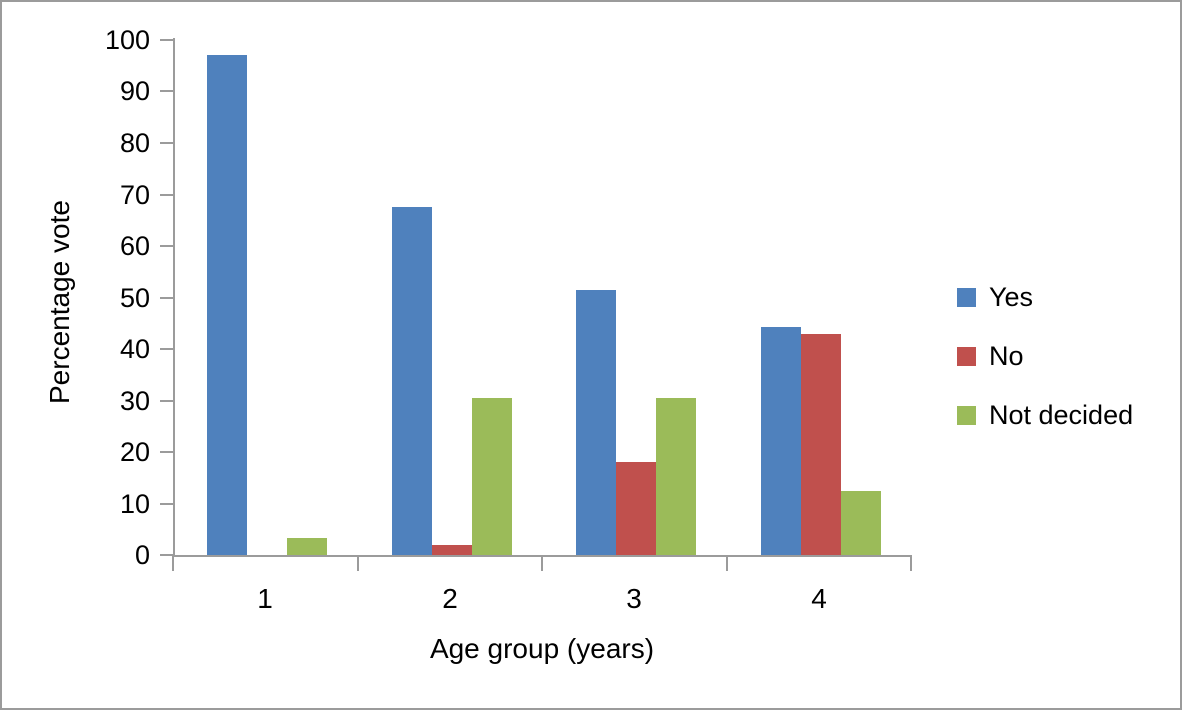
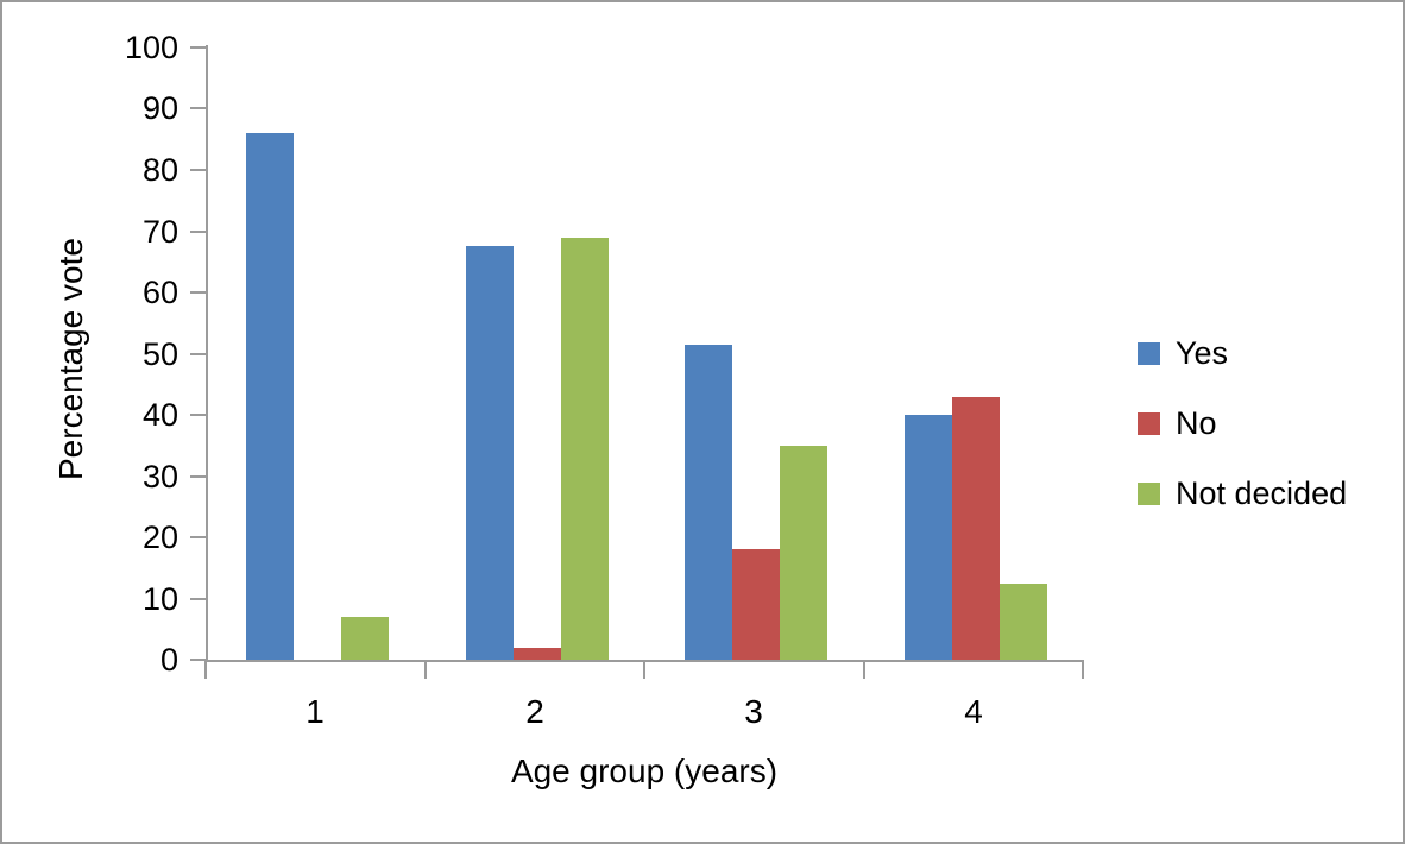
Yes/1: 97 -> 86
Not decided/1: 3 -> 7
Not decided/2: 30 -> 69
Not decided/3: 30 -> 35
Yes/4: 44 -> 40
